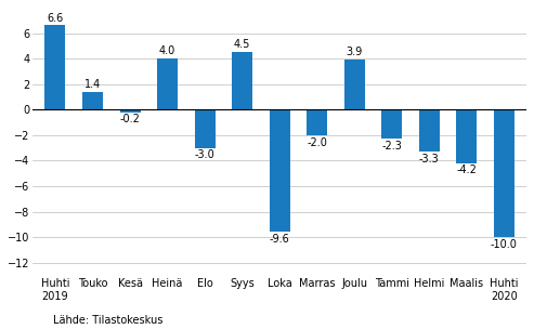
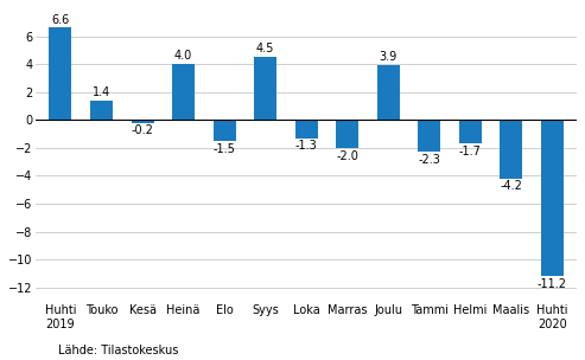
Elo: -3.0 -> -1.5
Loka: -9.6 -> -1.3
Helmi: -3.3 -> -1.7
Huhti 2020: -10.0 -> -11.2
